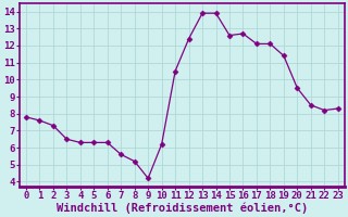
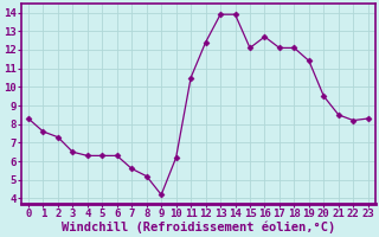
0: 7.8 -> 8.3
15: 12.6 -> 12.1
